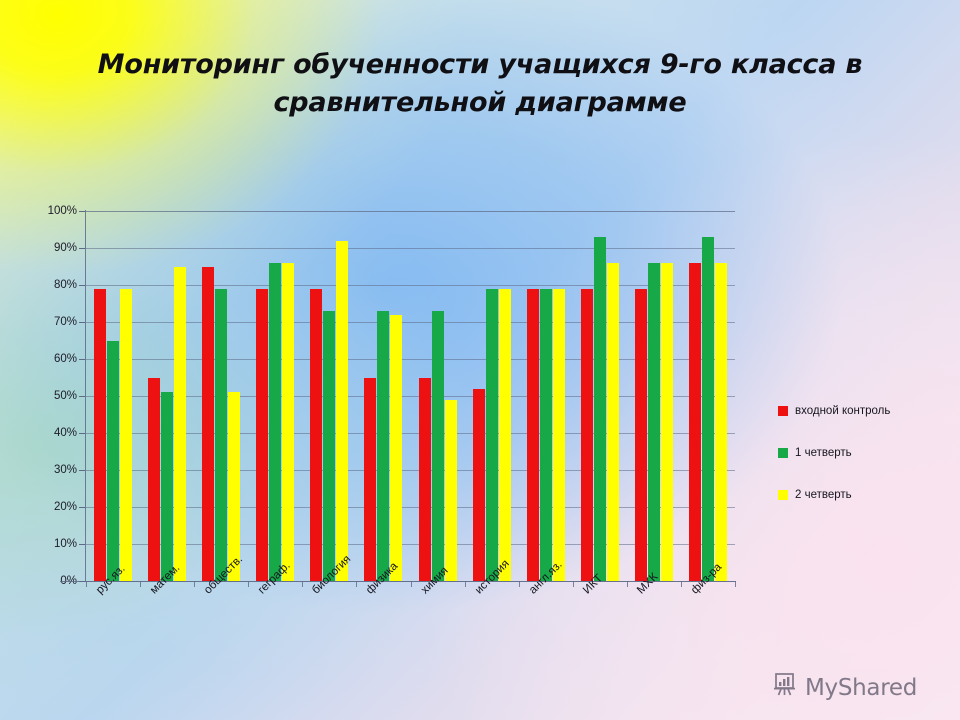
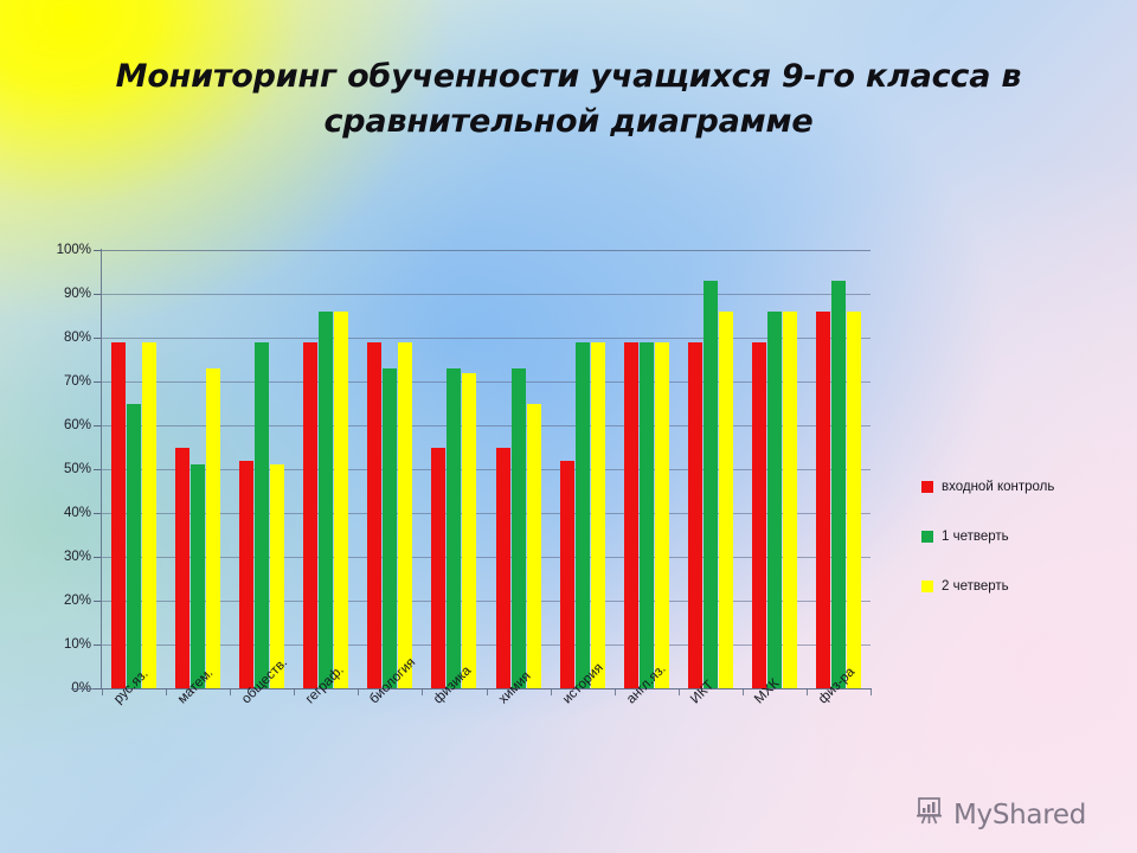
2 четверть/матем.: 85% -> 73%
входной контроль/обществ.: 85% -> 52%
2 четверть/биология: 92% -> 79%
2 четверть/химия: 49% -> 65%
